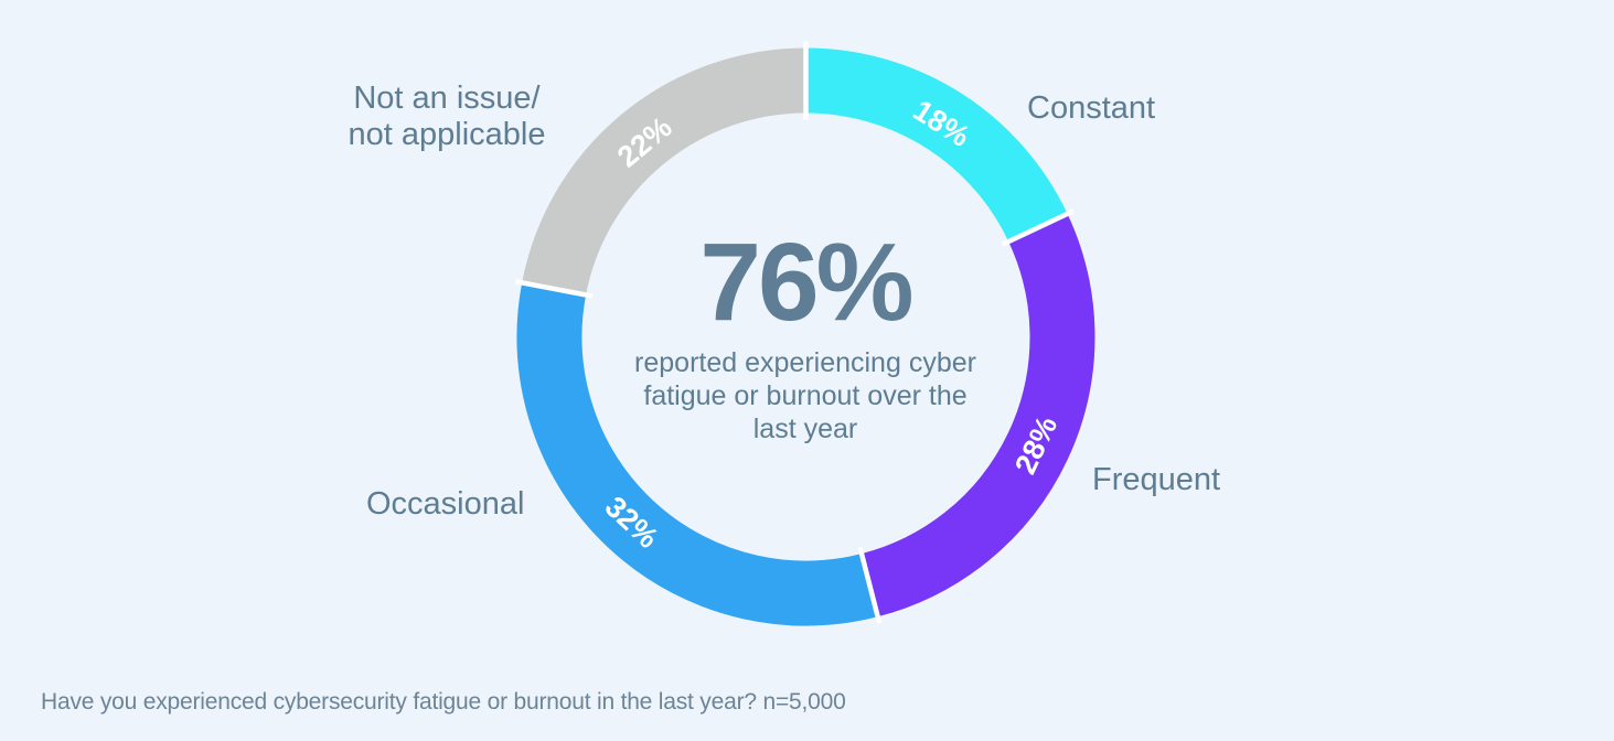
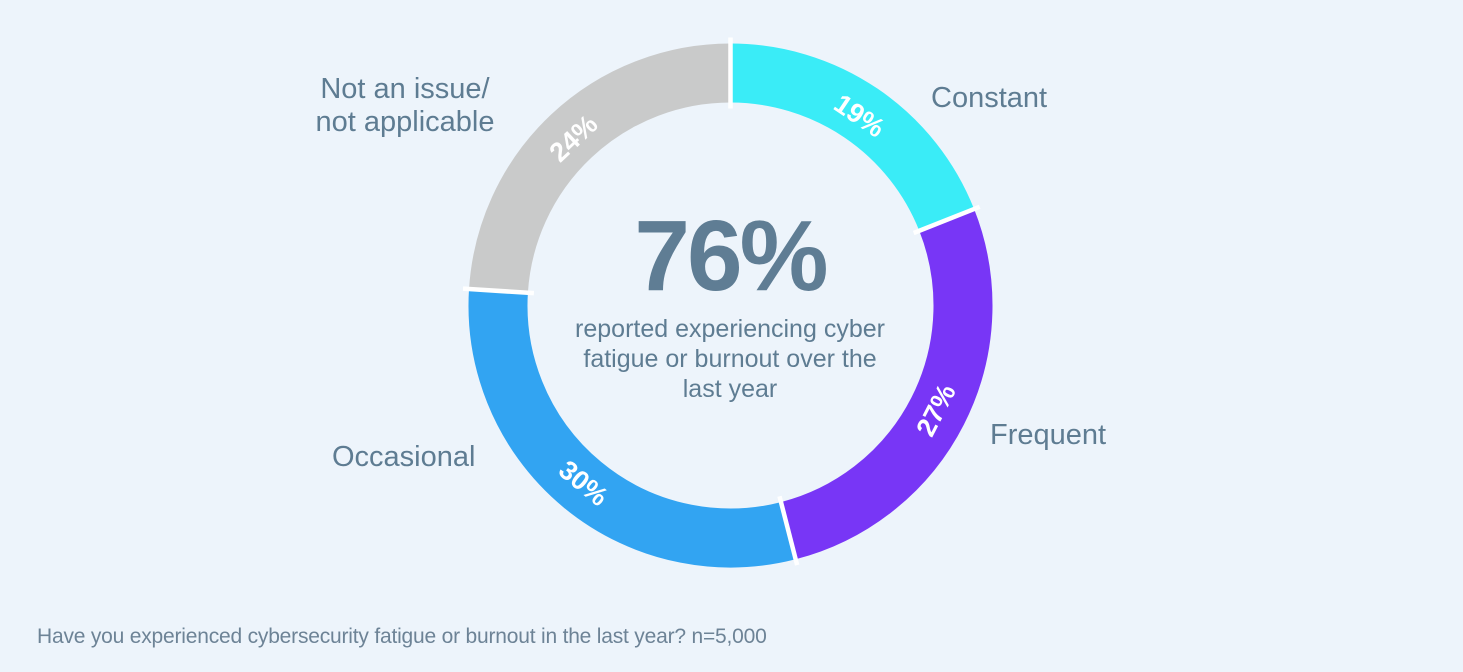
Constant: 18% -> 19%
Frequent: 28% -> 27%
Occasional: 32% -> 30%
Not an issue/ not applicable: 22% -> 24%
